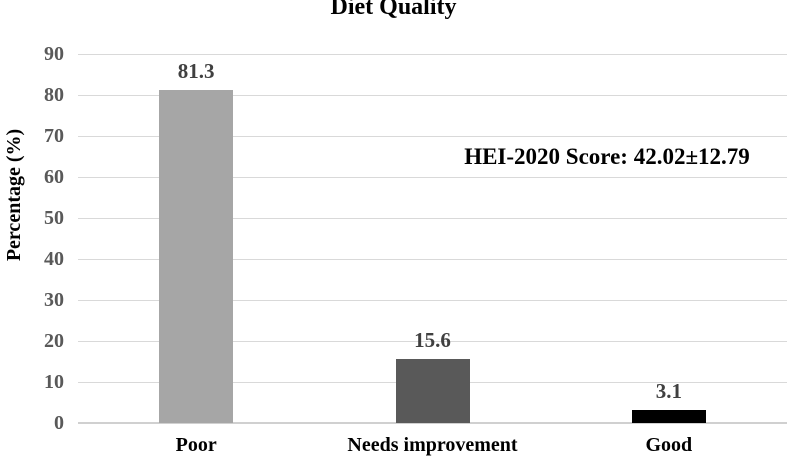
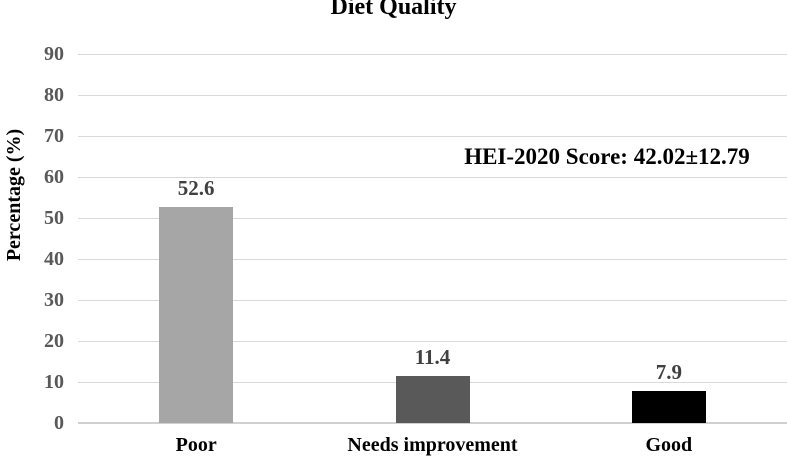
Poor: 81.3 -> 52.6
Needs improvement: 15.6 -> 11.4
Good: 3.1 -> 7.9
